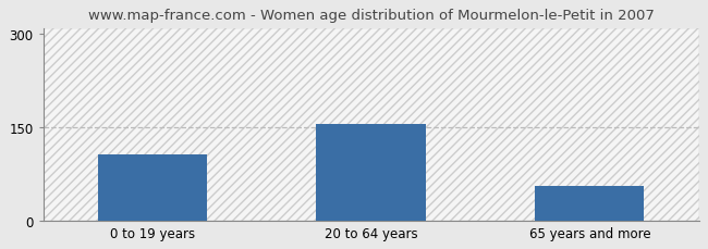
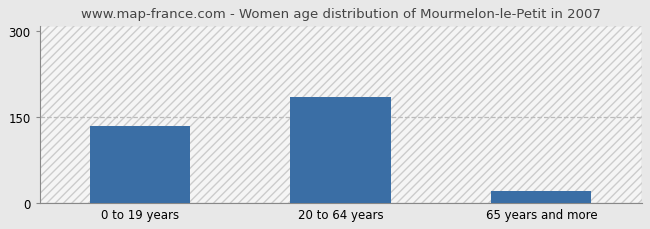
0 to 19 years: 106 -> 135
20 to 64 years: 156 -> 185
65 years and more: 56 -> 20
